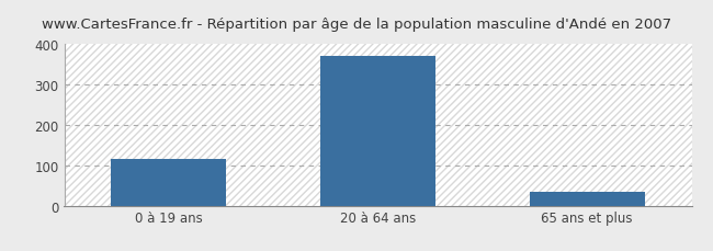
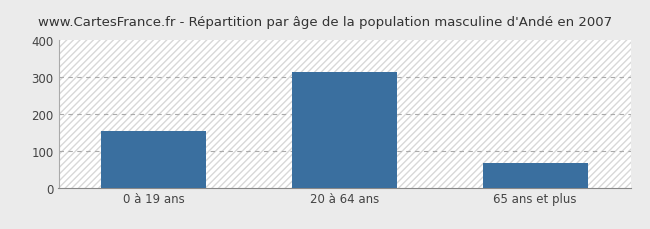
0 à 19 ans: 115 -> 155
20 à 64 ans: 370 -> 315
65 ans et plus: 35 -> 68
